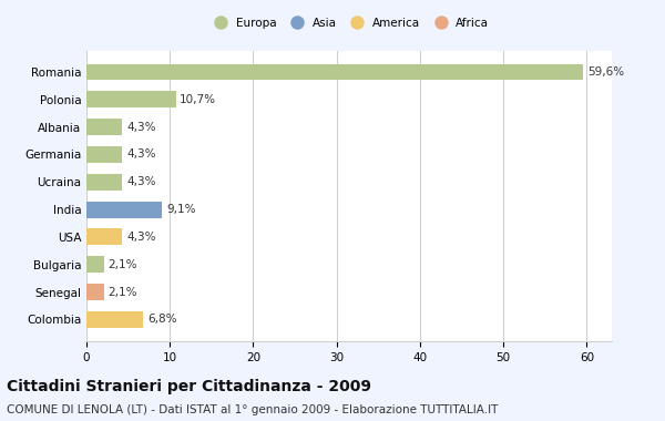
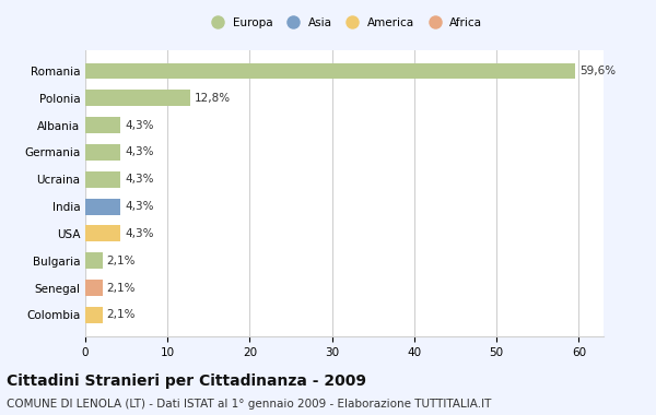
Polonia: 10,7% -> 12,8%
India: 9,1% -> 4,3%
Colombia: 6,8% -> 2,1%
